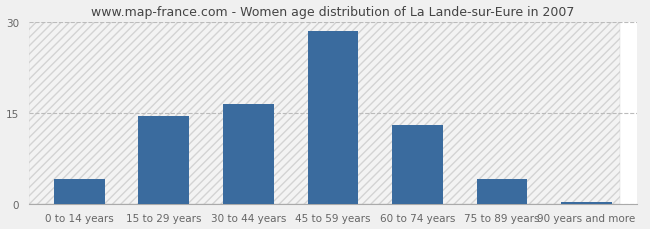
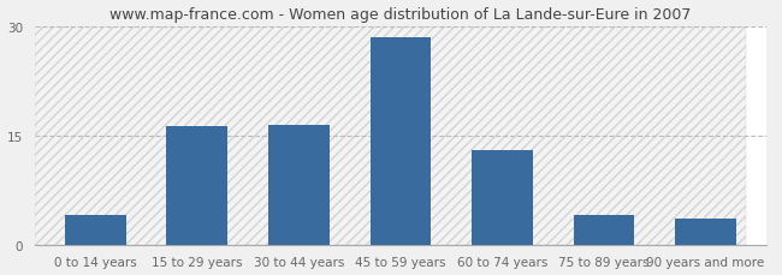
15 to 29 years: 14.5 -> 16.2
90 years and more: 0.3 -> 3.6
